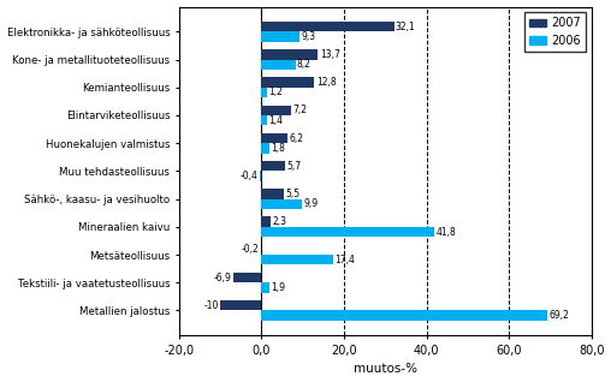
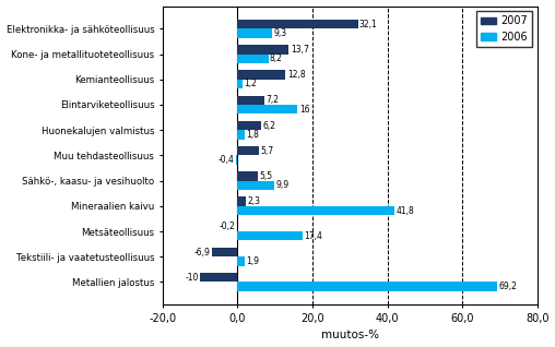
2006/Elintarviketeollisuus: 1,4 -> 16
